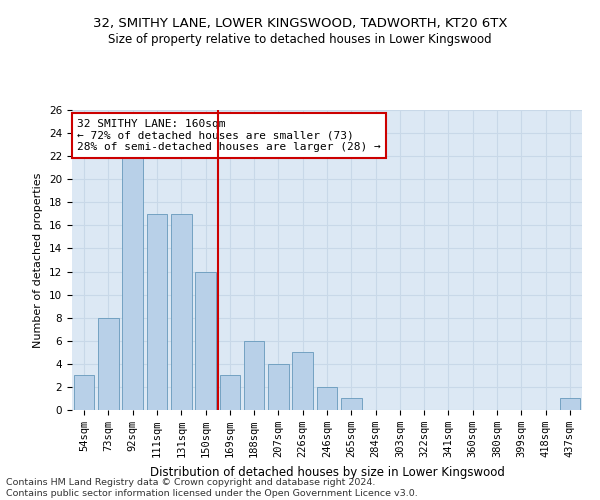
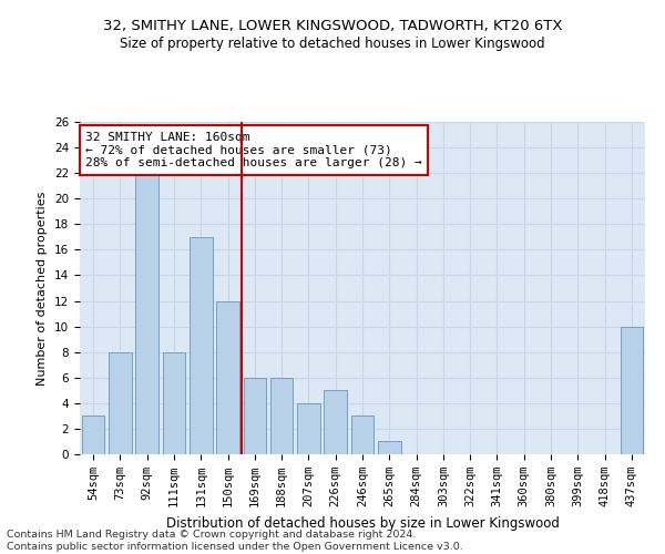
111sqm: 17 -> 8
169sqm: 3 -> 6
246sqm: 2 -> 3
437sqm: 1 -> 10
